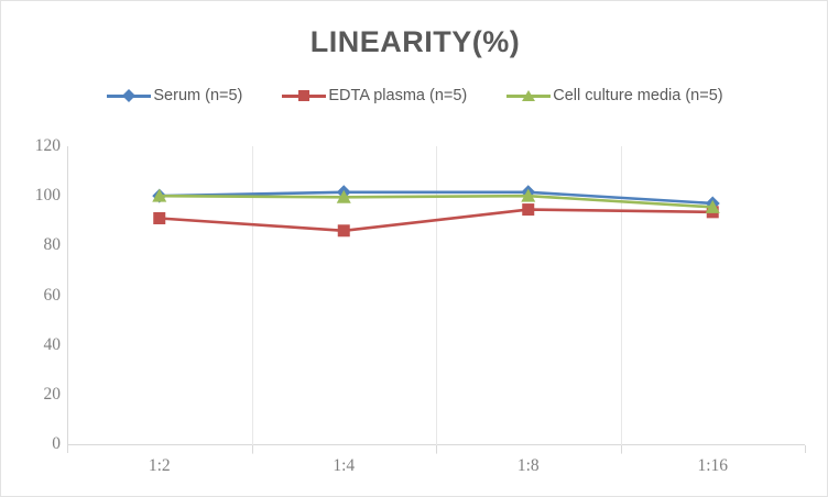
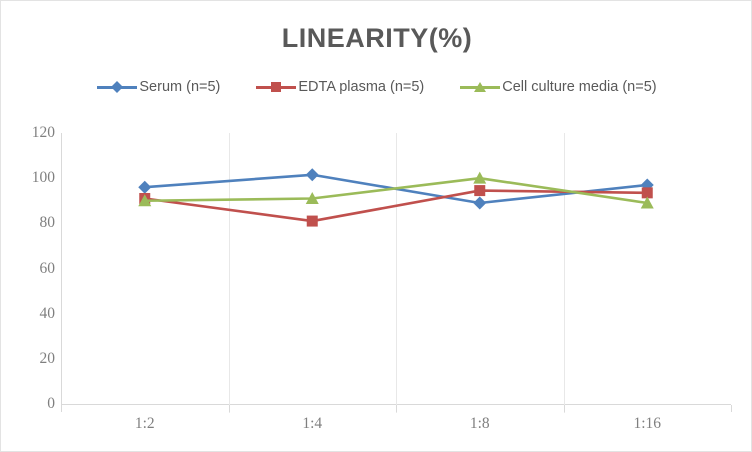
Serum (n=5)/1:2: 100 -> 96
Cell culture media (n=5)/1:2: 100 -> 90
EDTA plasma (n=5)/1:4: 86 -> 81
Cell culture media (n=5)/1:4: 100 -> 91
Serum (n=5)/1:8: 102 -> 89
Cell culture media (n=5)/1:16: 96 -> 89
